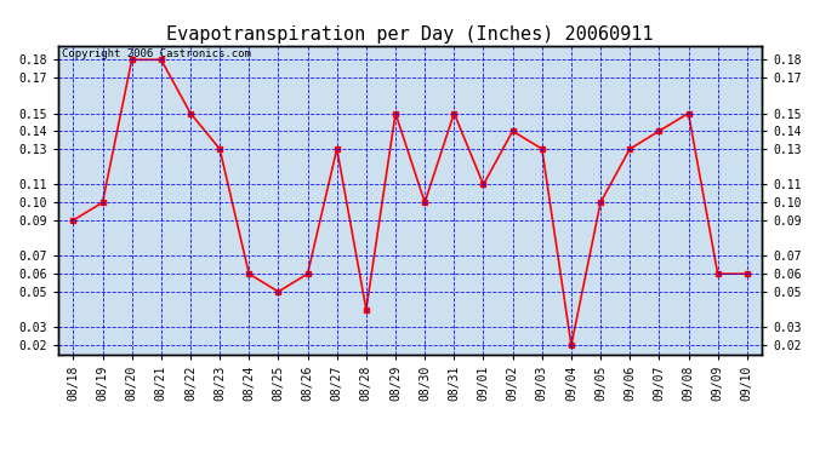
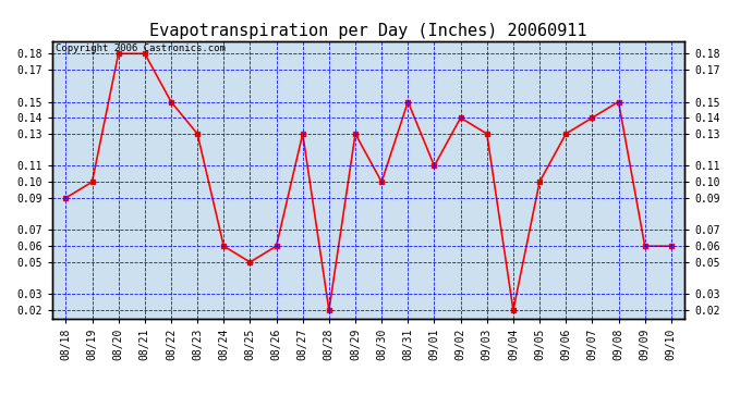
08/28: 0.04 -> 0.02
08/29: 0.15 -> 0.13
